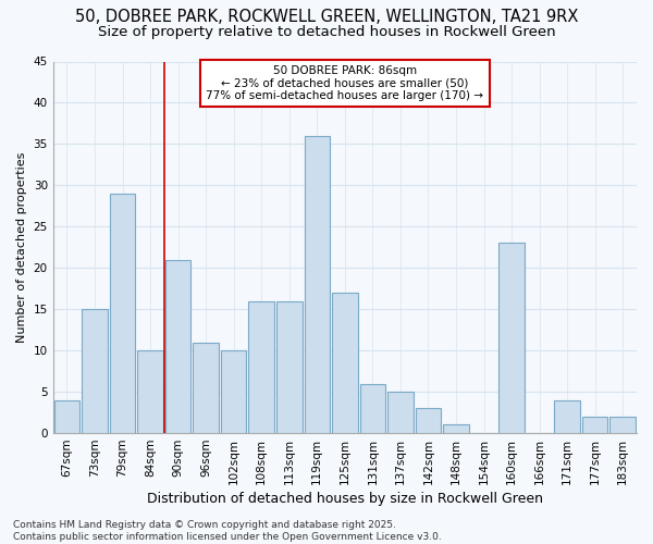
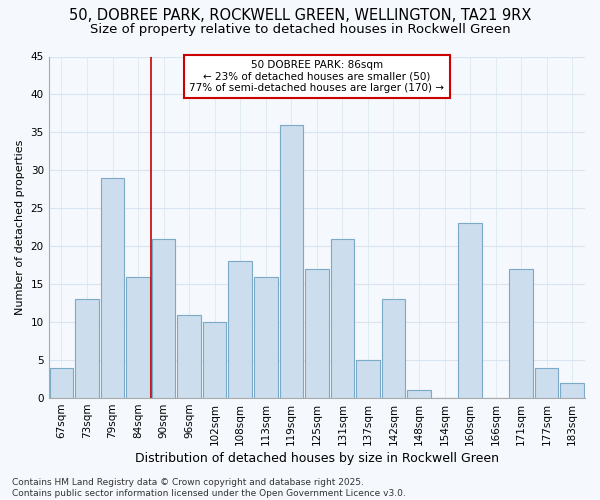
73sqm: 15 -> 13
84sqm: 10 -> 16
108sqm: 16 -> 18
131sqm: 6 -> 21
142sqm: 3 -> 13
171sqm: 4 -> 17
177sqm: 2 -> 4
